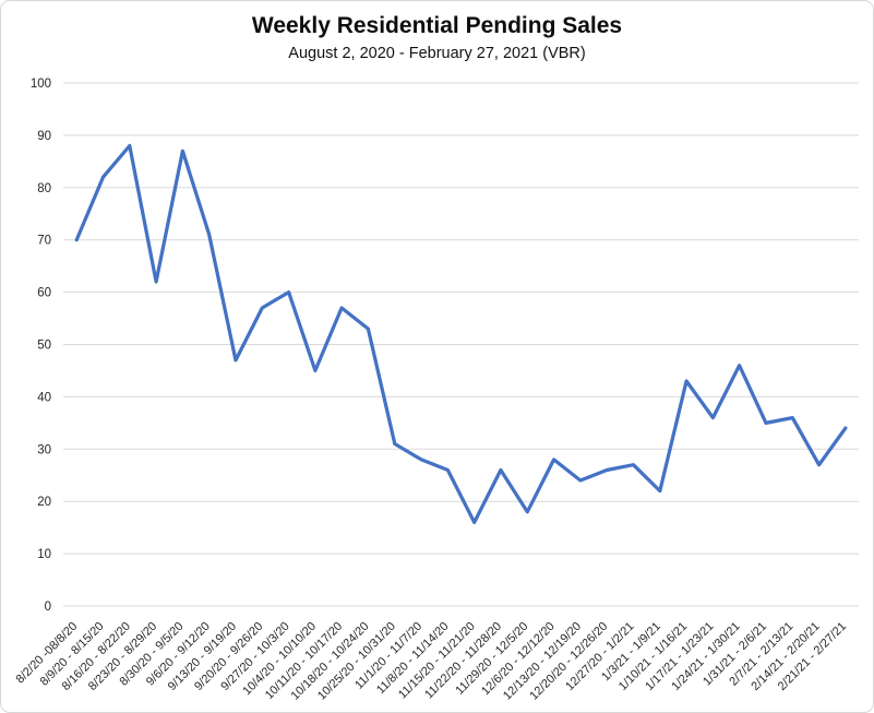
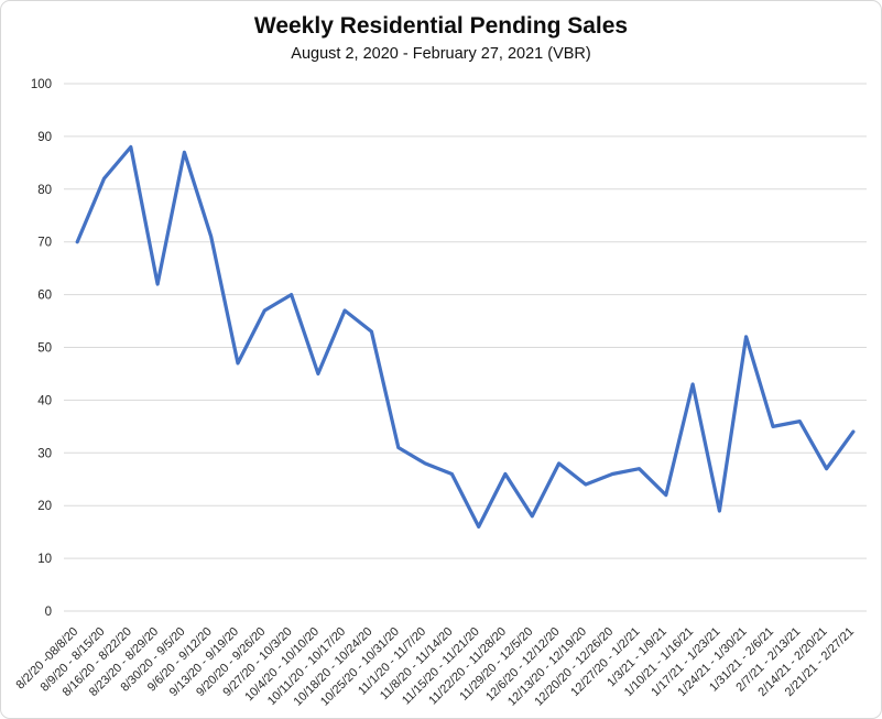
1/17/21 - 1/23/21: 36 -> 19
1/24/21 - 1/30/21: 46 -> 52
